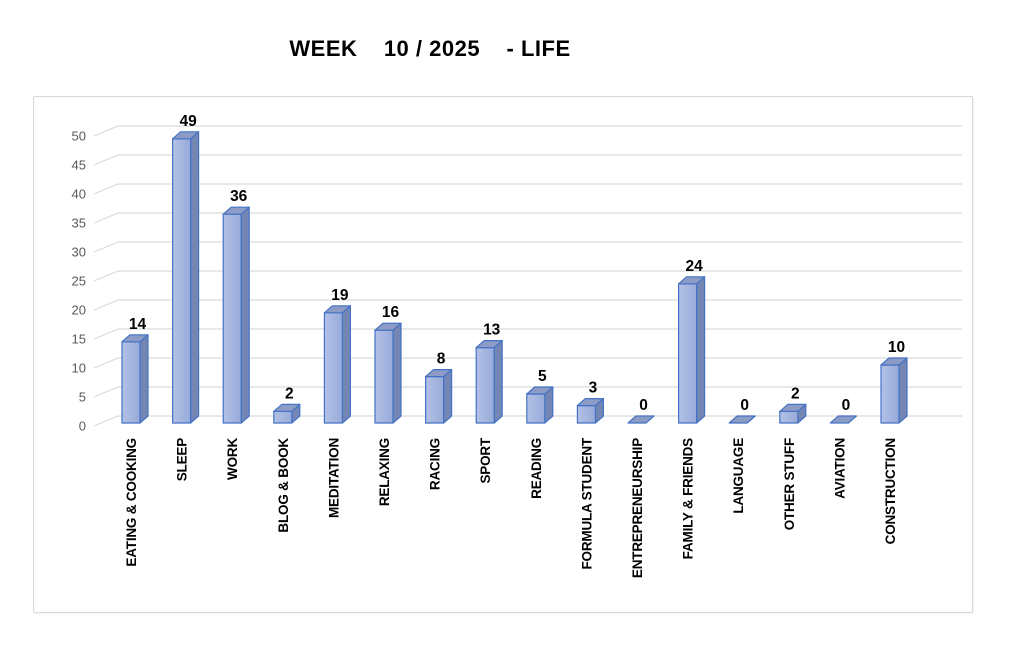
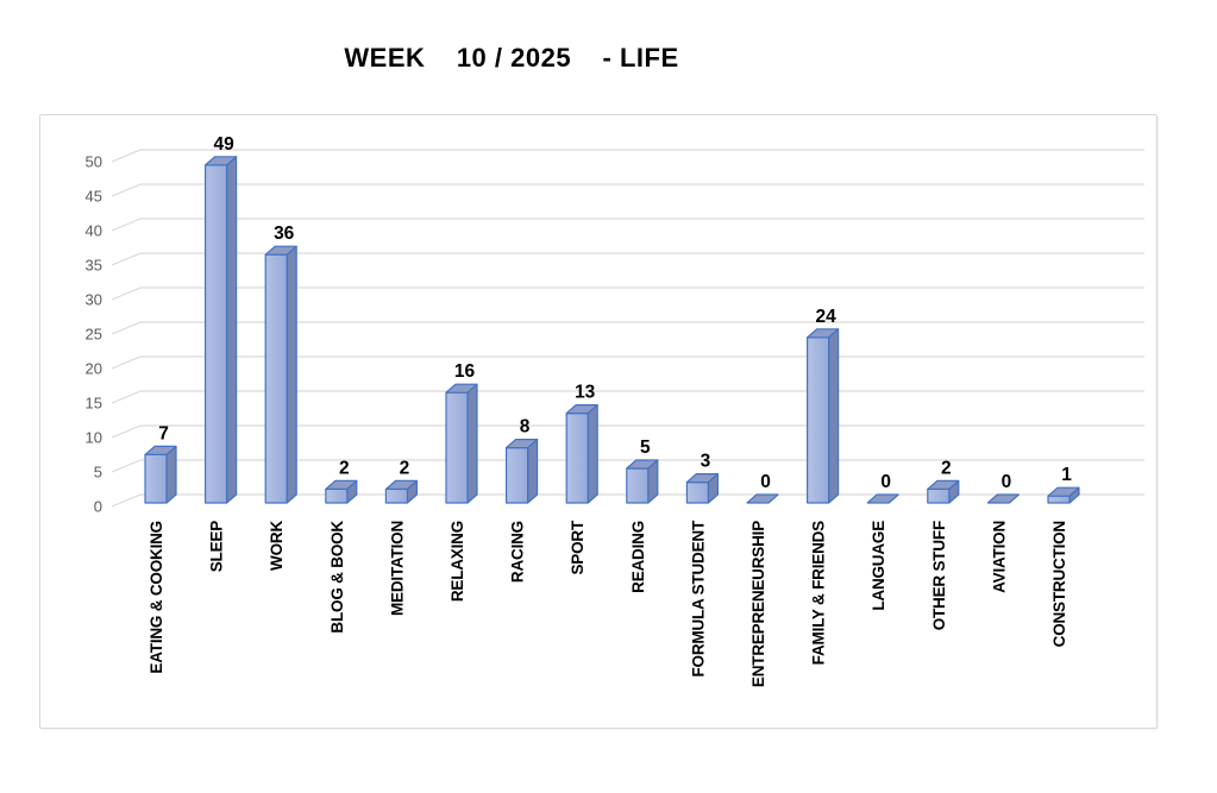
EATING & COOKING: 14 -> 7
MEDITATION: 19 -> 2
CONSTRUCTION: 10 -> 1
